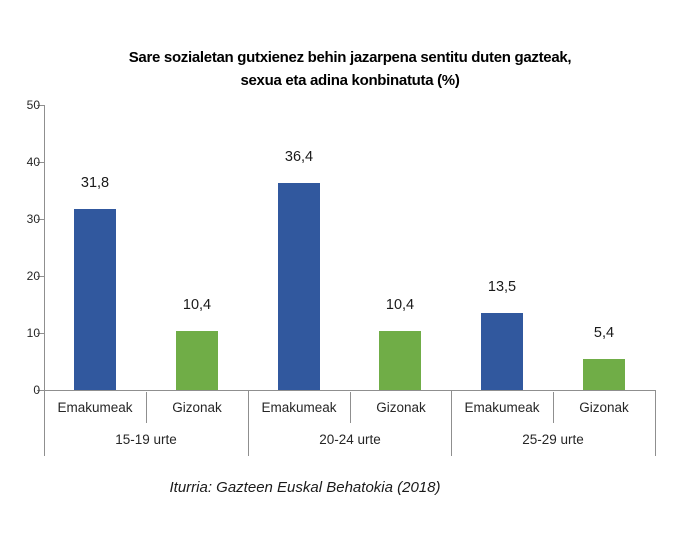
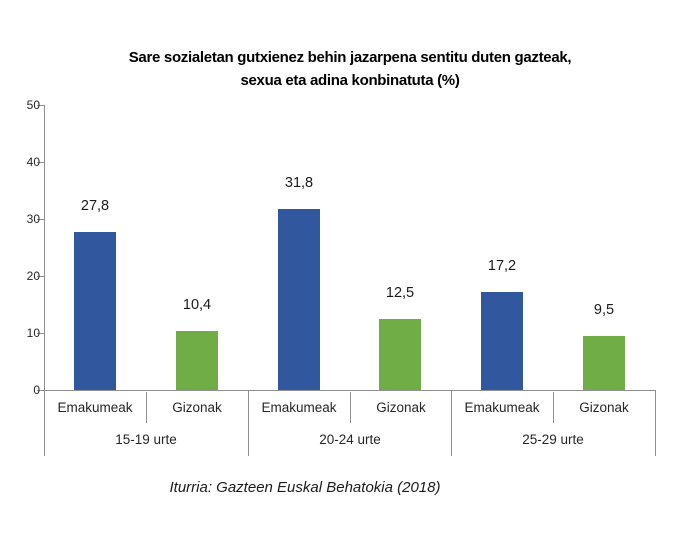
Emakumeak/15-19 urte: 31,8 -> 27,8
Emakumeak/20-24 urte: 36,4 -> 31,8
Gizonak/20-24 urte: 10,4 -> 12,5
Emakumeak/25-29 urte: 13,5 -> 17,2
Gizonak/25-29 urte: 5,4 -> 9,5
